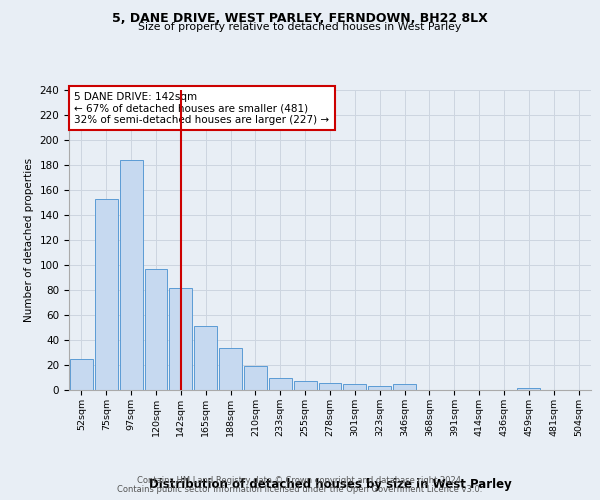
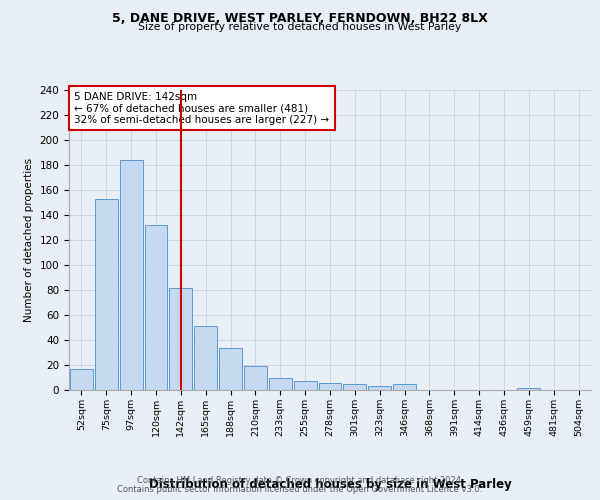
52sqm: 25 -> 17
120sqm: 97 -> 132
